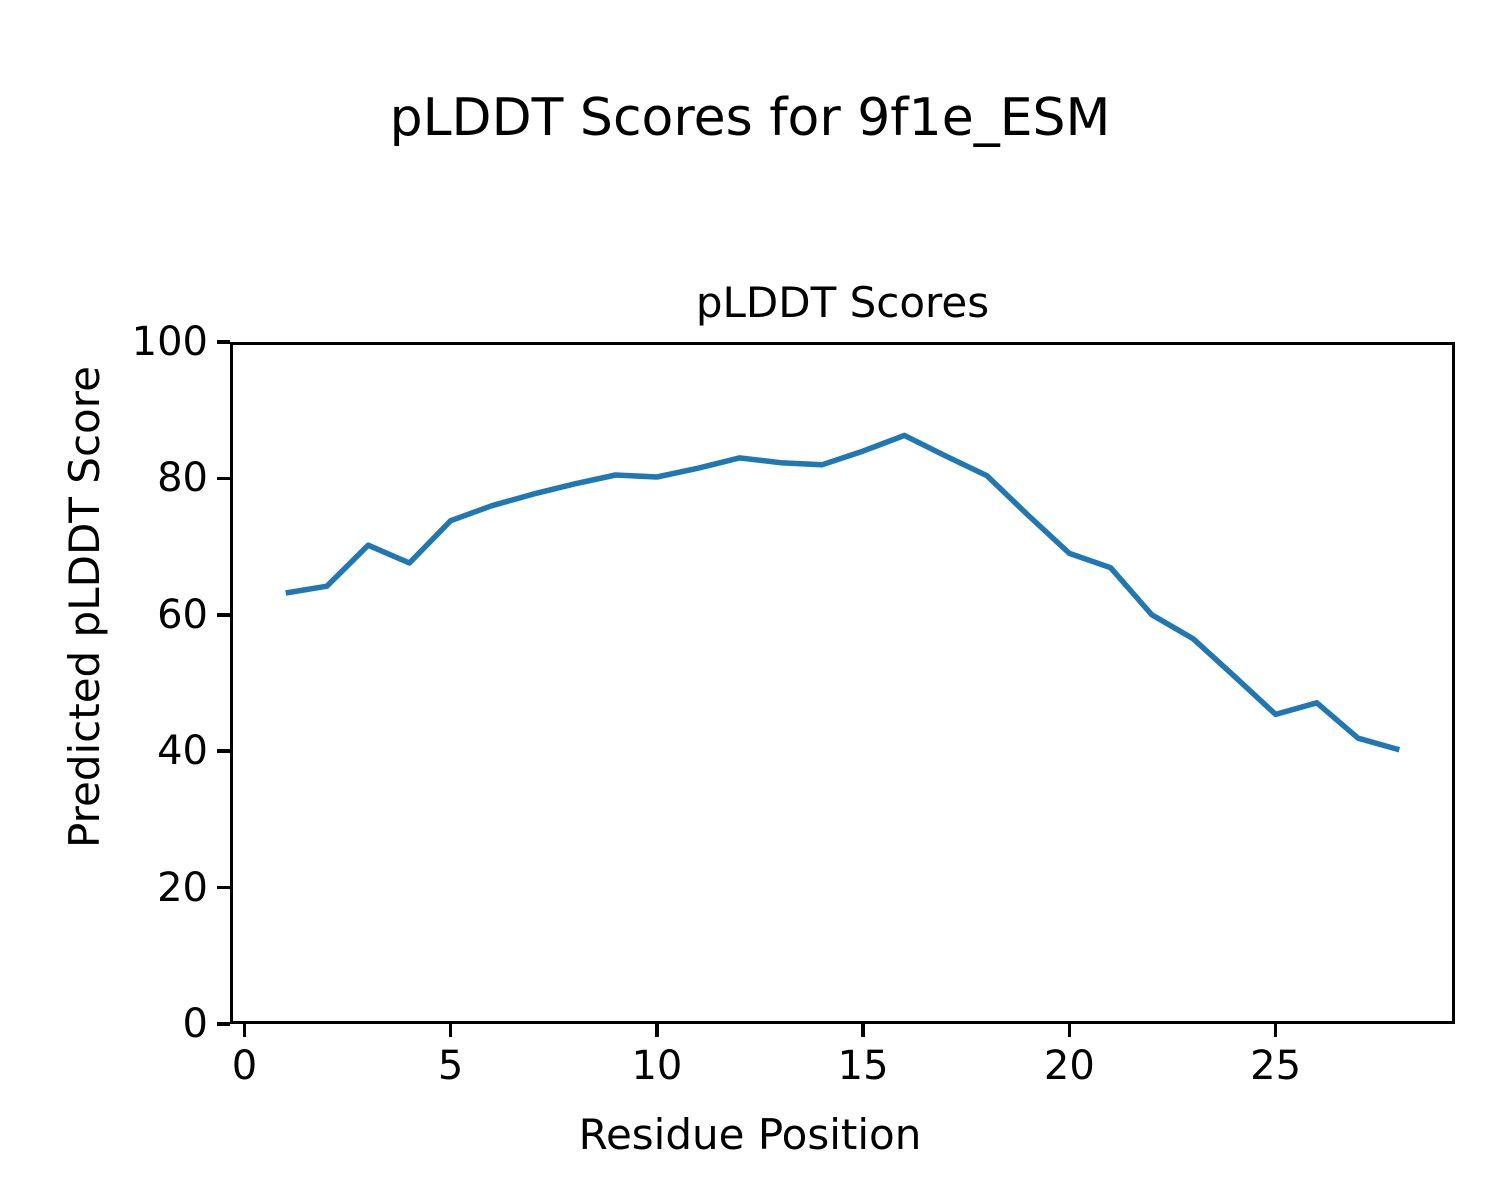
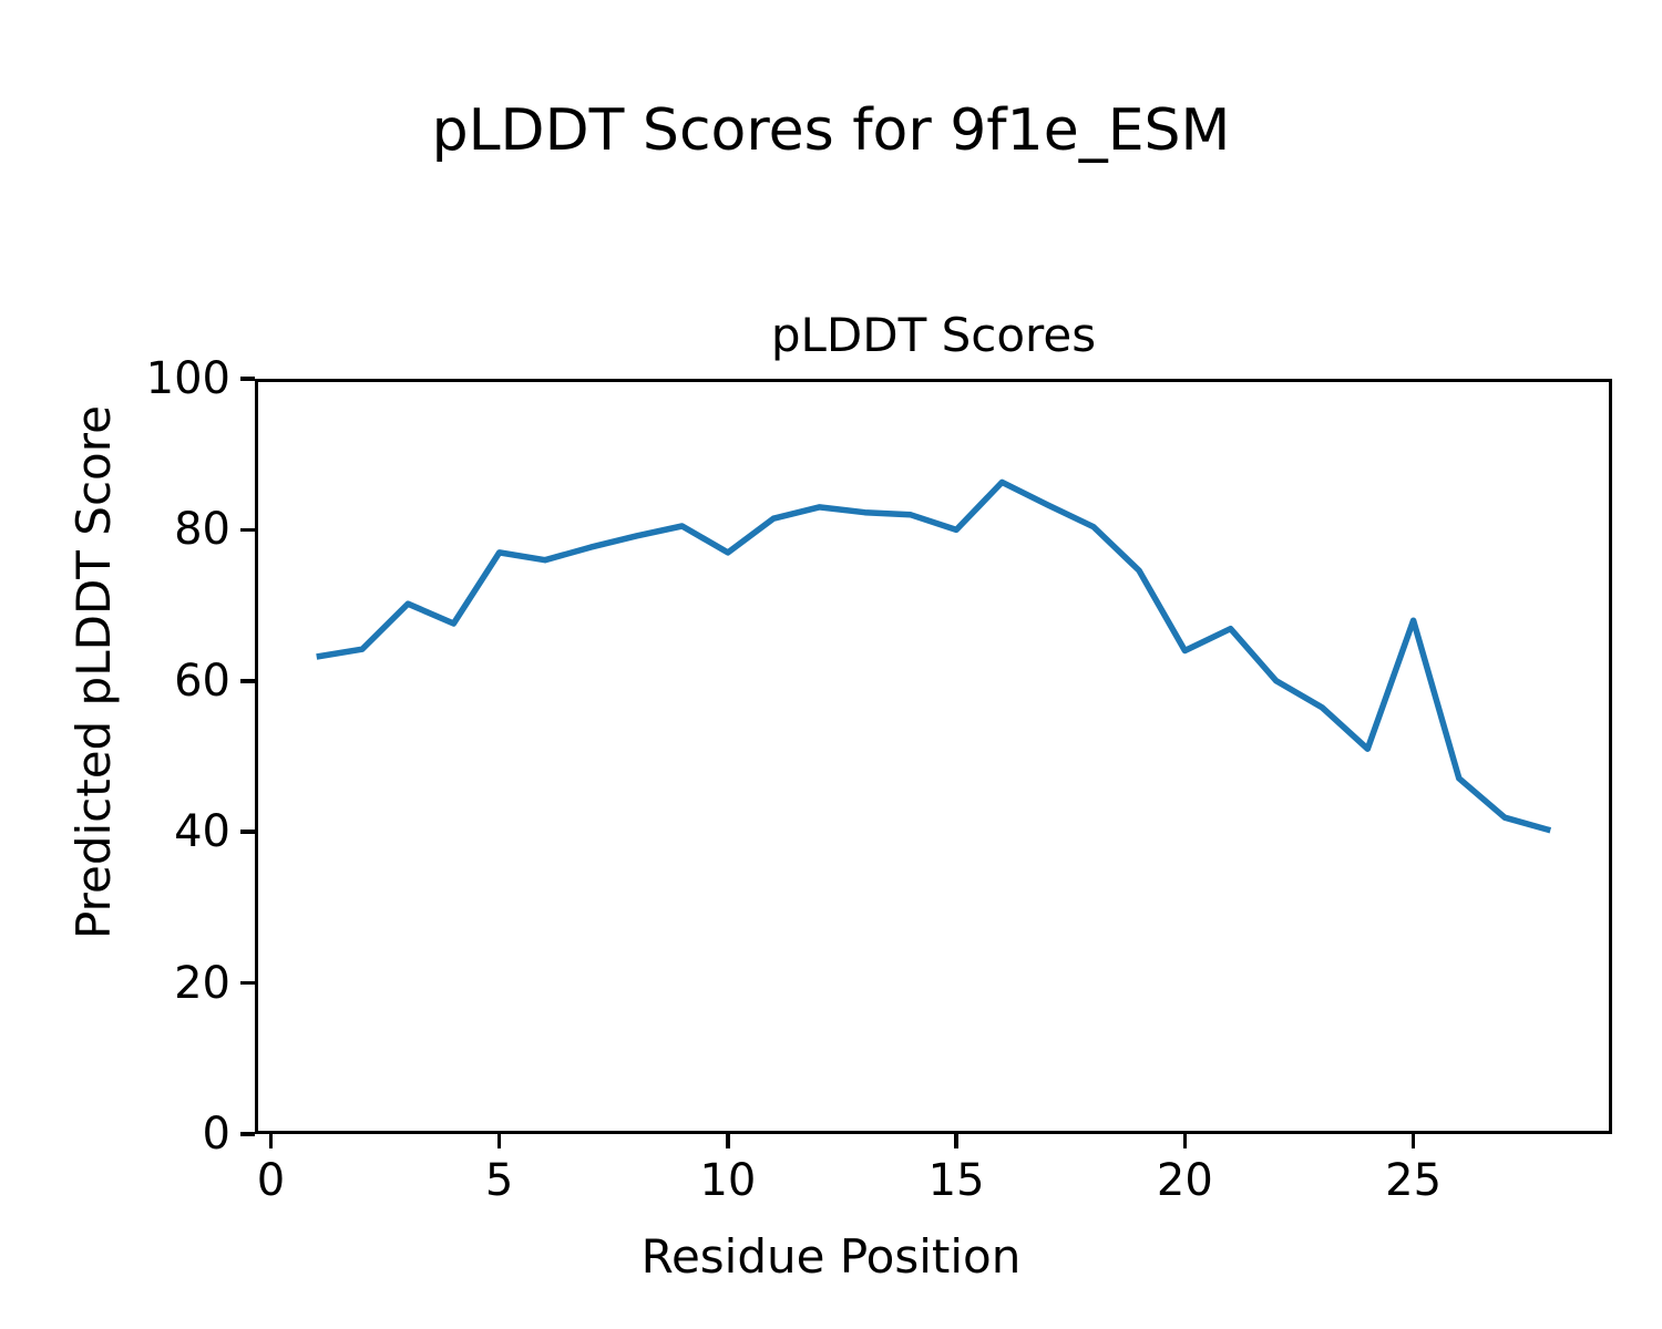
5: 74 -> 77
10: 80 -> 77
15: 84 -> 80
20: 69 -> 64
25: 45 -> 68
